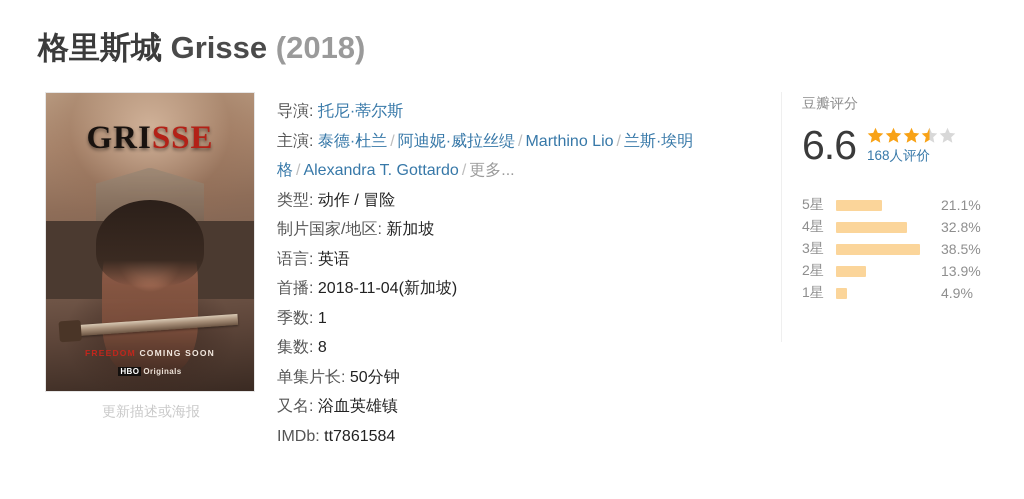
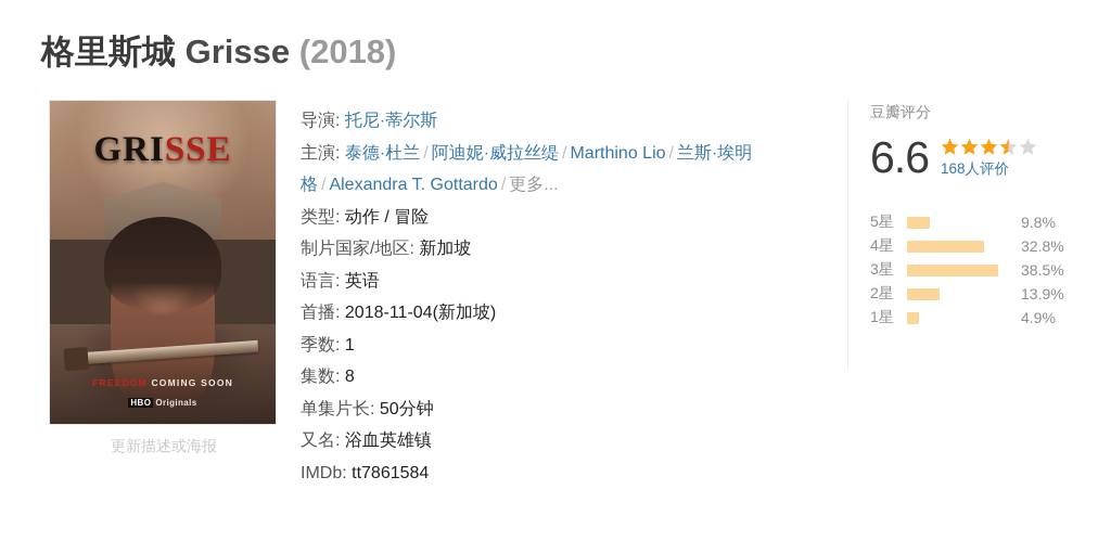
5星: 21.1% -> 9.8%
